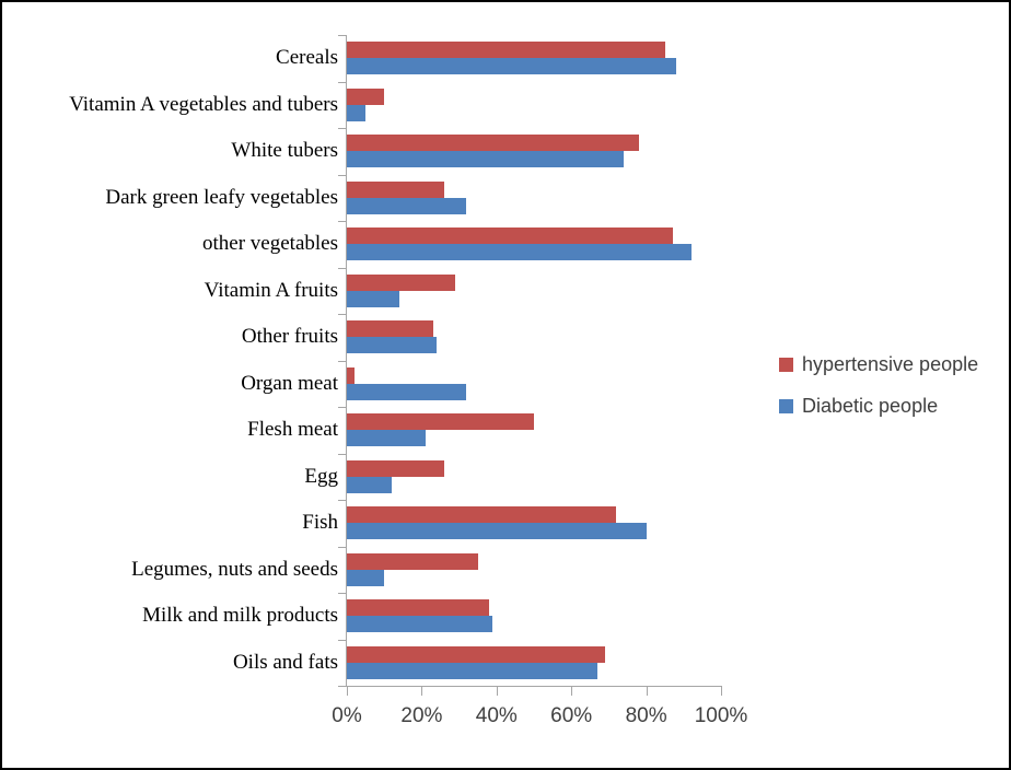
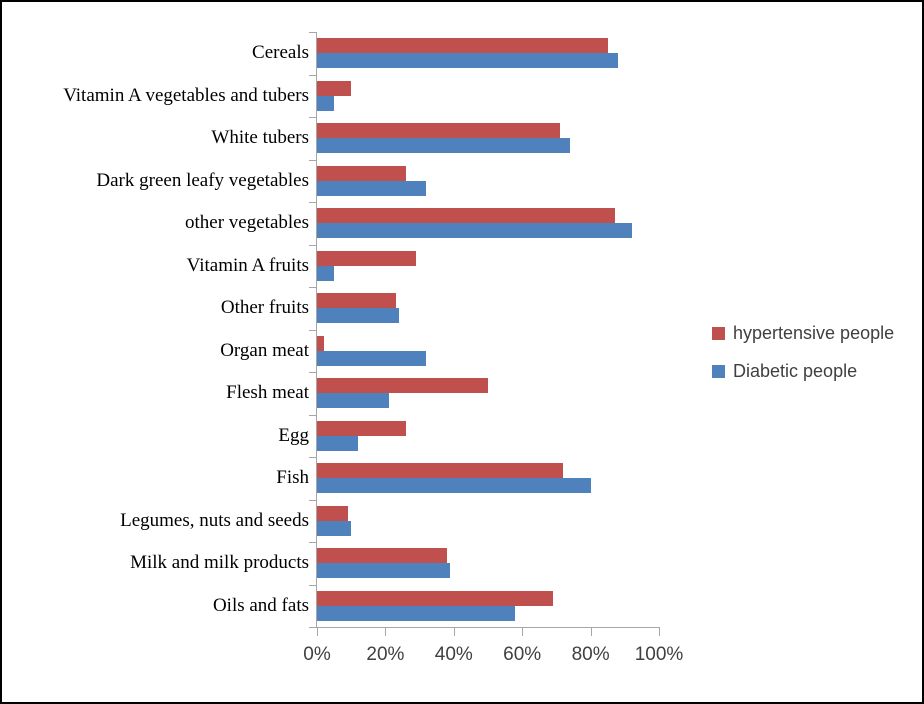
hypertensive people/White tubers: 78% -> 71%
Diabetic people/Vitamin A fruits: 14% -> 5%
hypertensive people/Legumes, nuts and seeds: 35% -> 9%
Diabetic people/Oils and fats: 67% -> 58%
